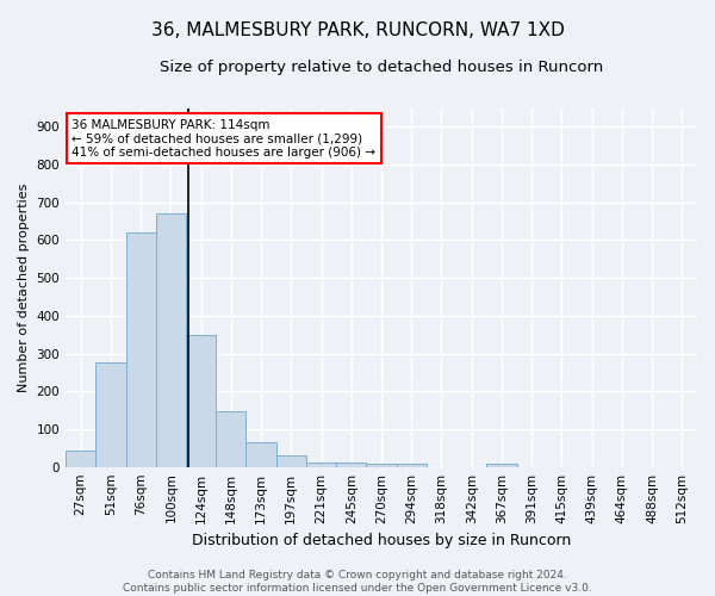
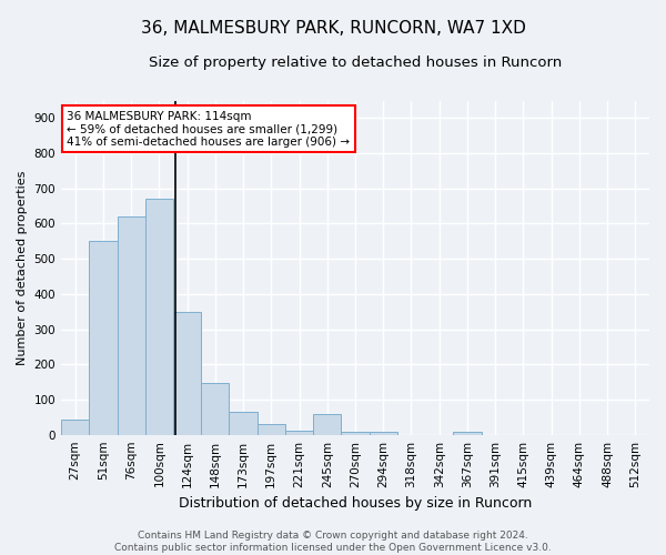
51sqm: 278 -> 550
245sqm: 12 -> 60
